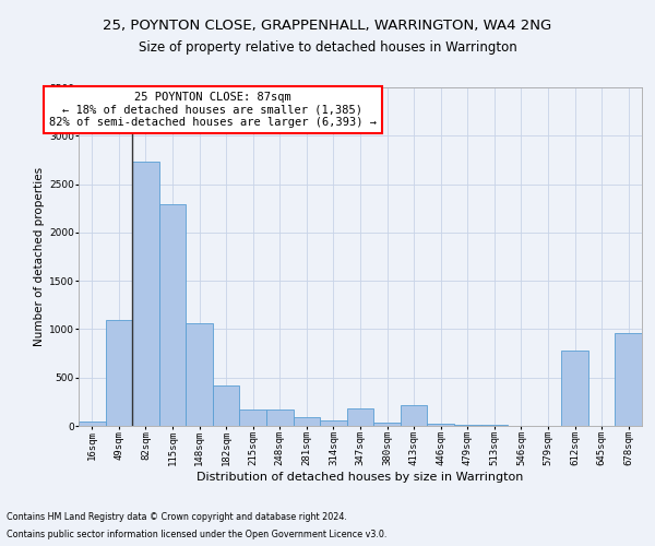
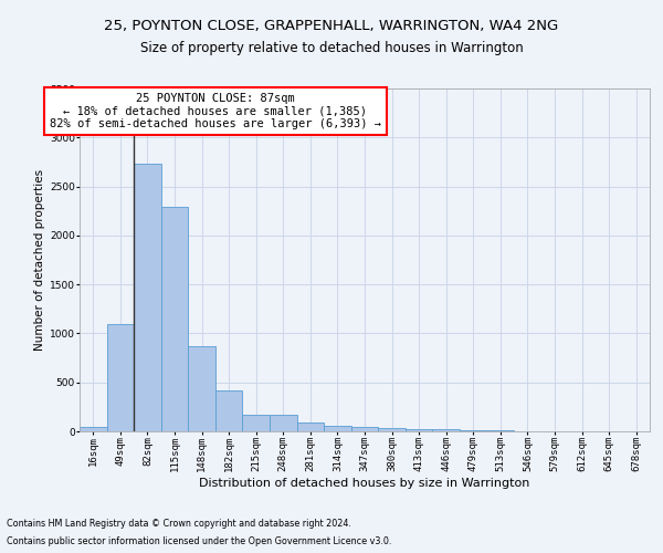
148sqm: 1060 -> 880
347sqm: 180 -> 50
413sqm: 220 -> 30
612sqm: 780 -> 0
678sqm: 960 -> 0
